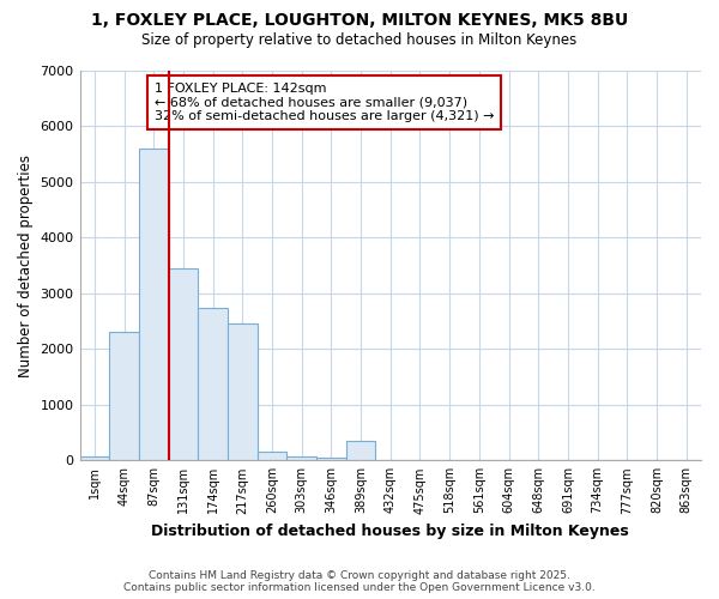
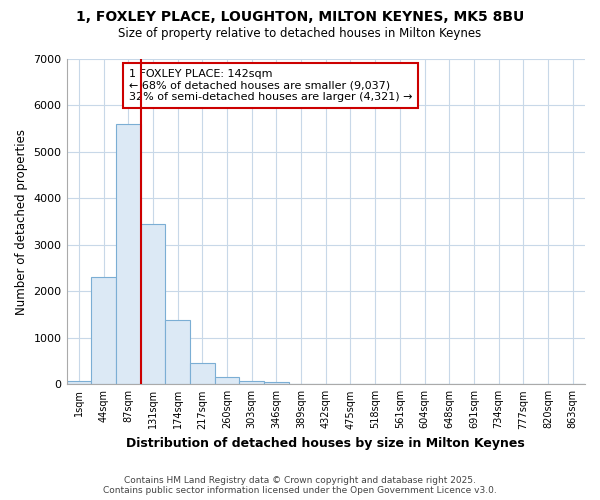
174sqm: 2750 -> 1380
217sqm: 2450 -> 450
389sqm: 350 -> 10
